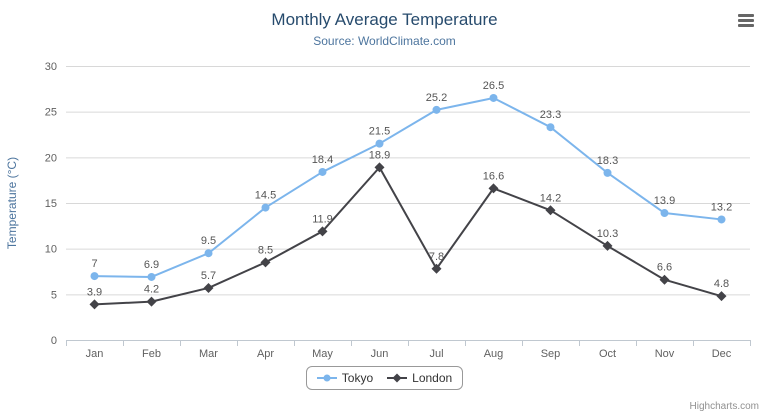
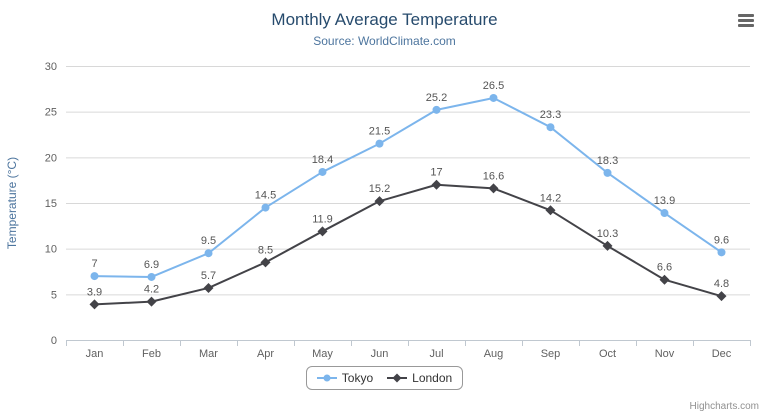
London/Jun: 18.9 -> 15.2
London/Jul: 7.8 -> 17
Tokyo/Dec: 13.2 -> 9.6
